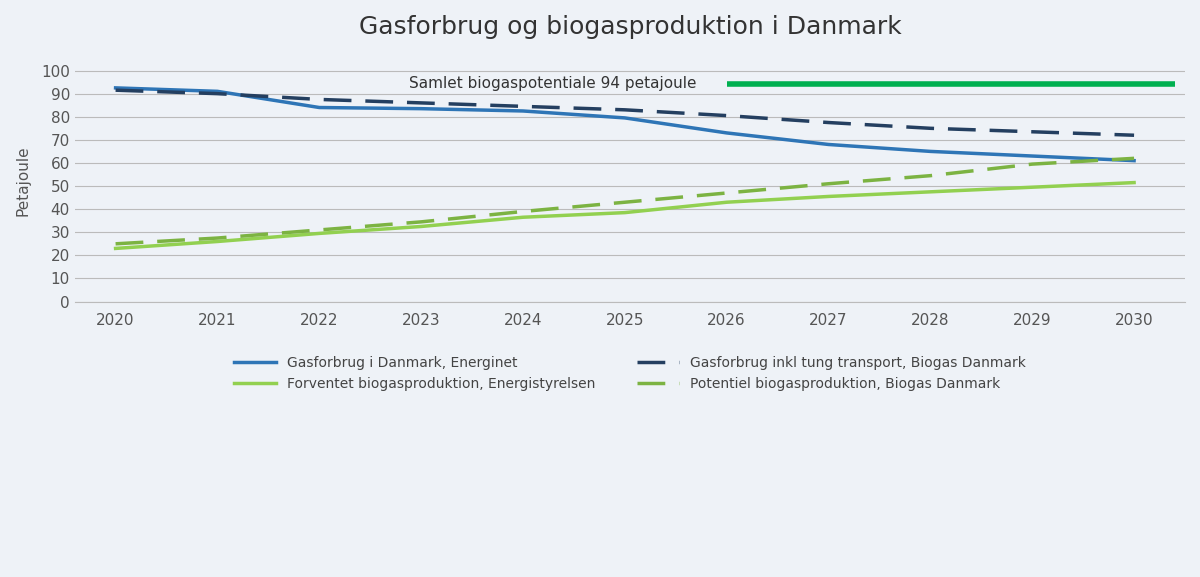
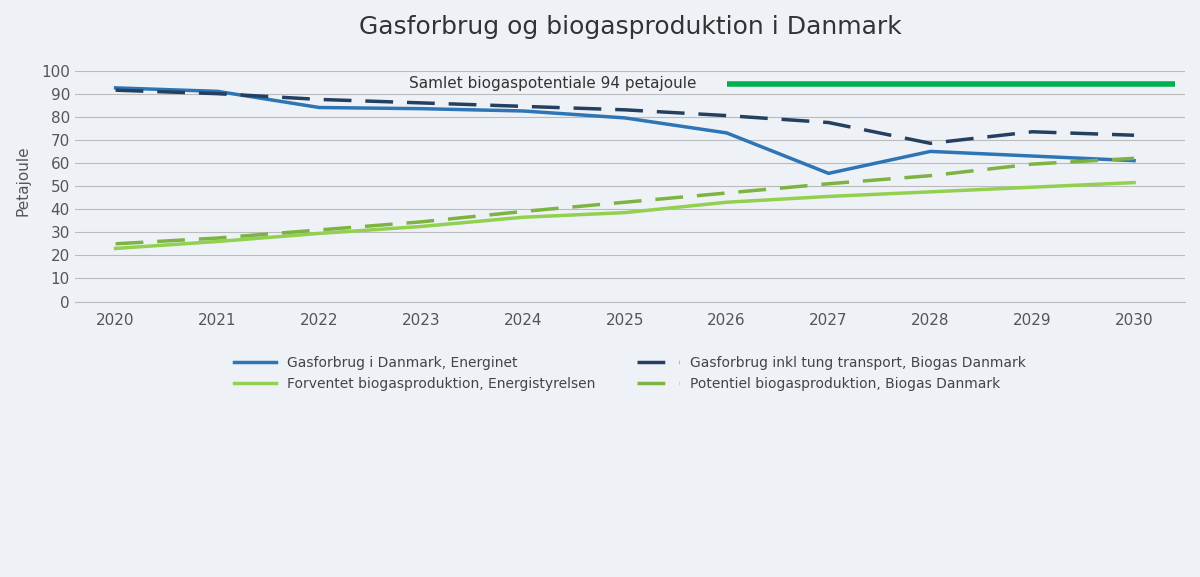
Gasforbrug i Danmark, Energinet/2027: 68.0 -> 55.5
Gasforbrug inkl tung transport, Biogas Danmark/2028: 75.0 -> 68.5
